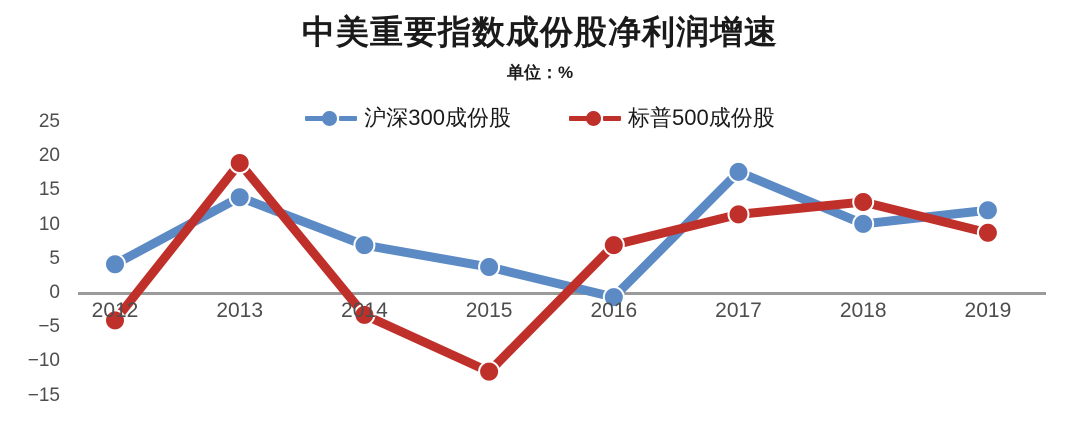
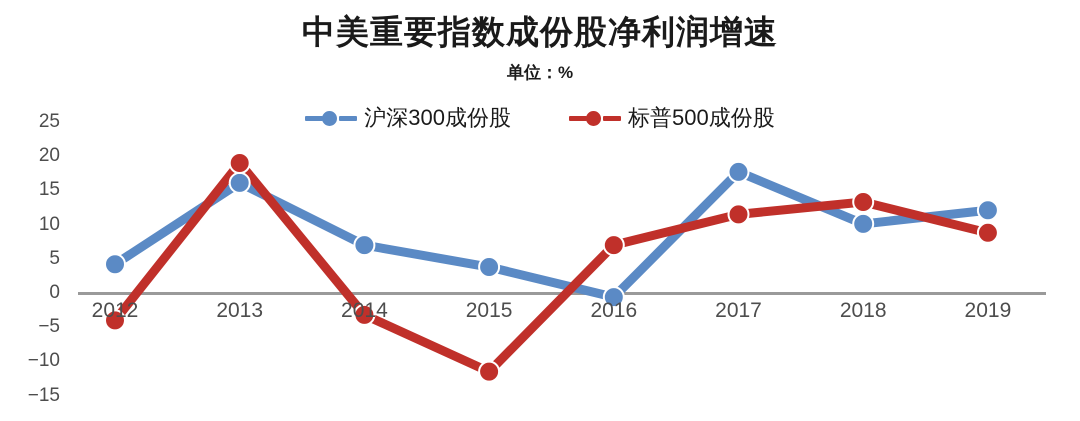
沪深300成份股/2013: 14 -> 16
